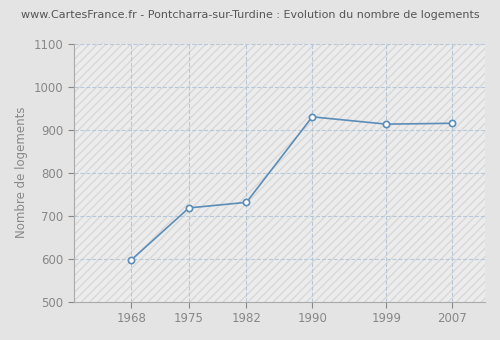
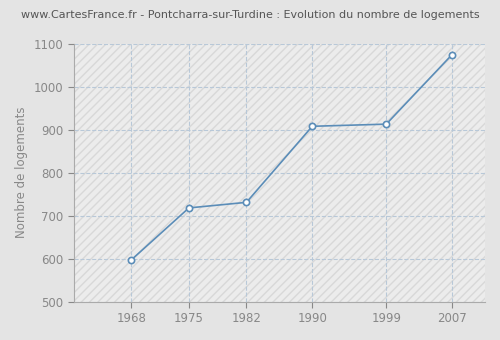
1990: 930 -> 908
2007: 915 -> 1075
